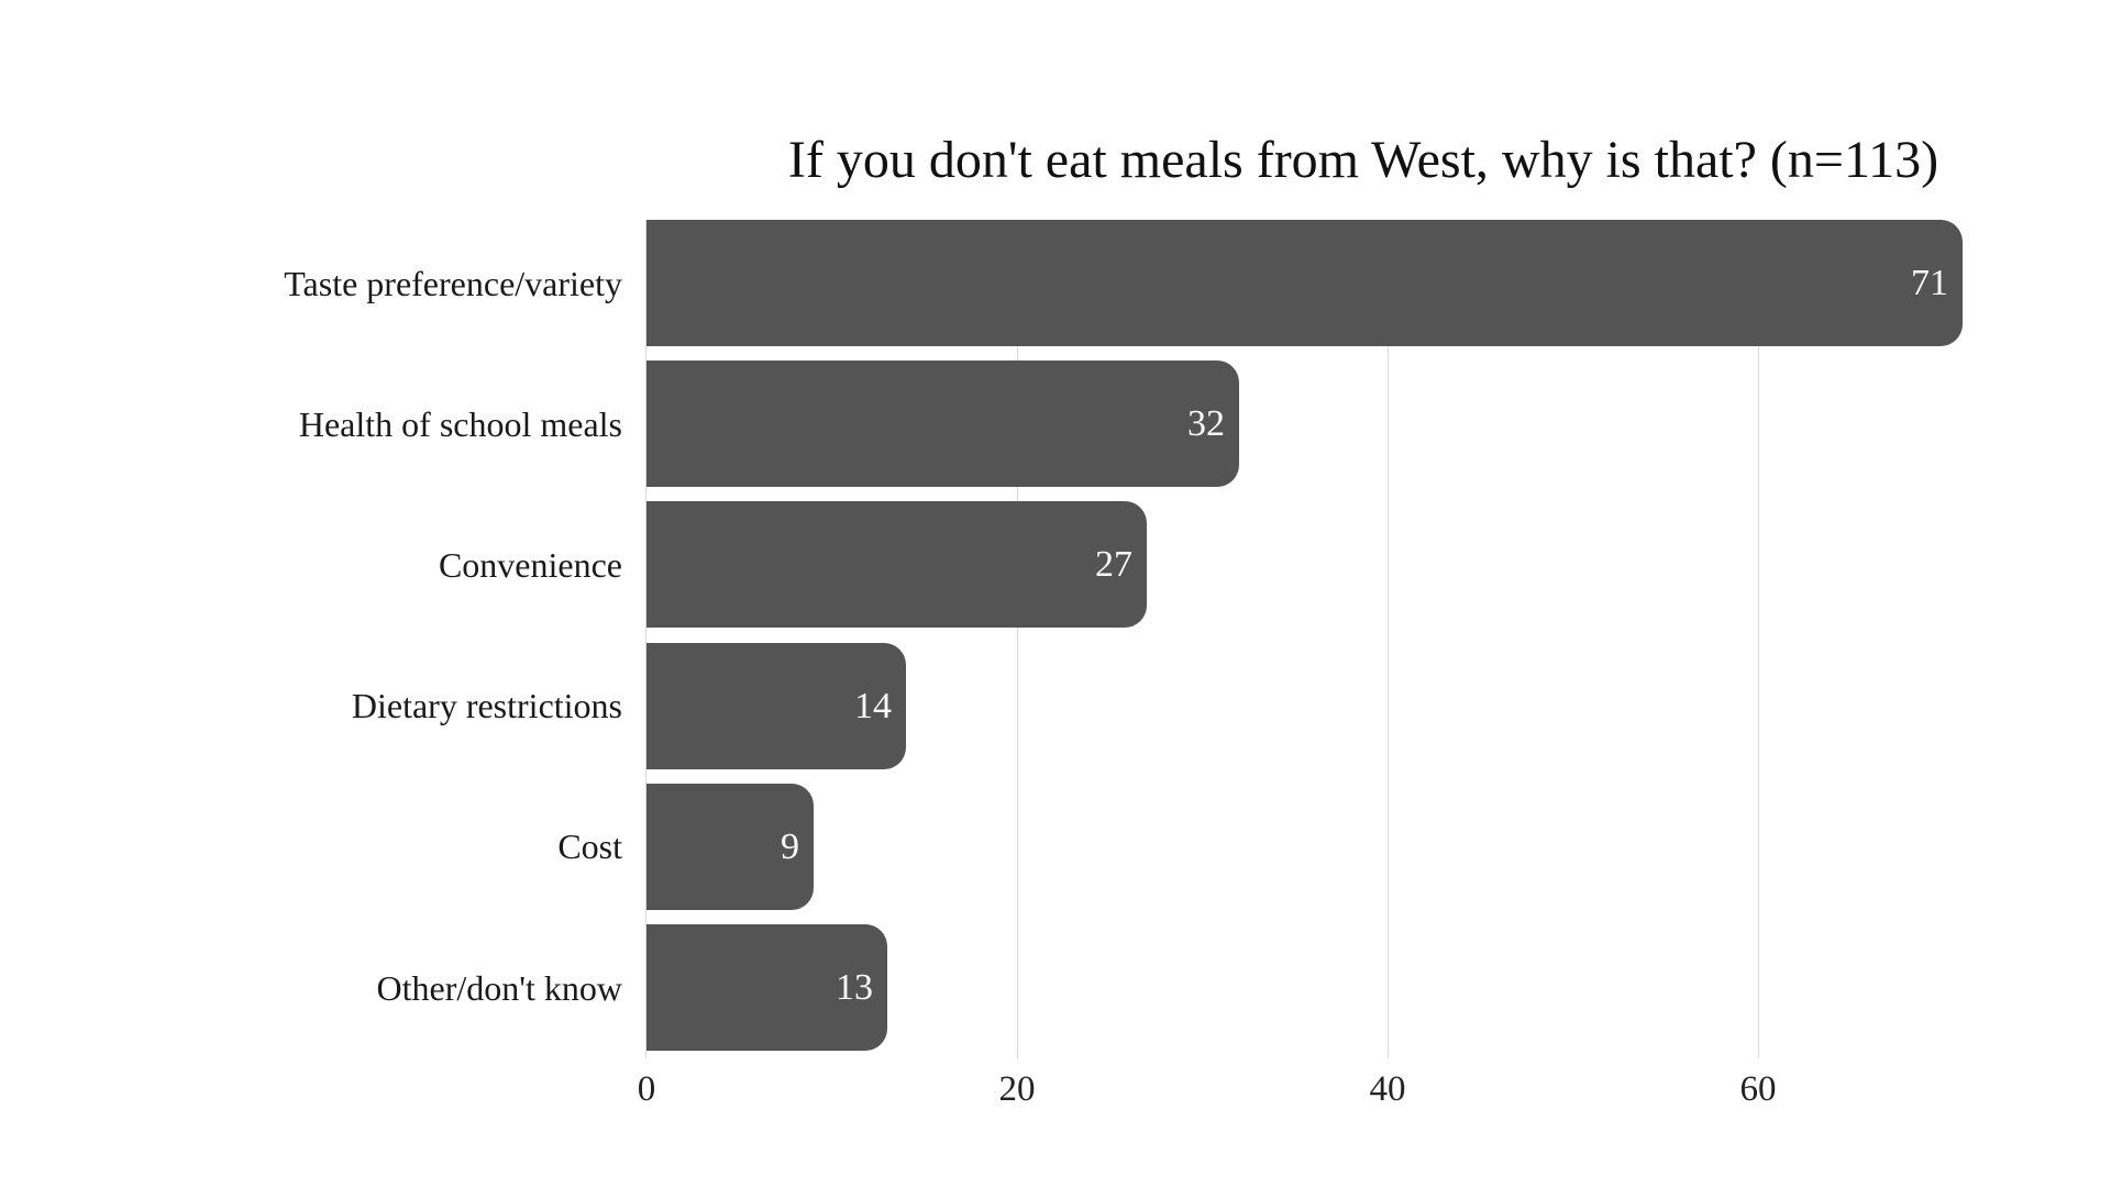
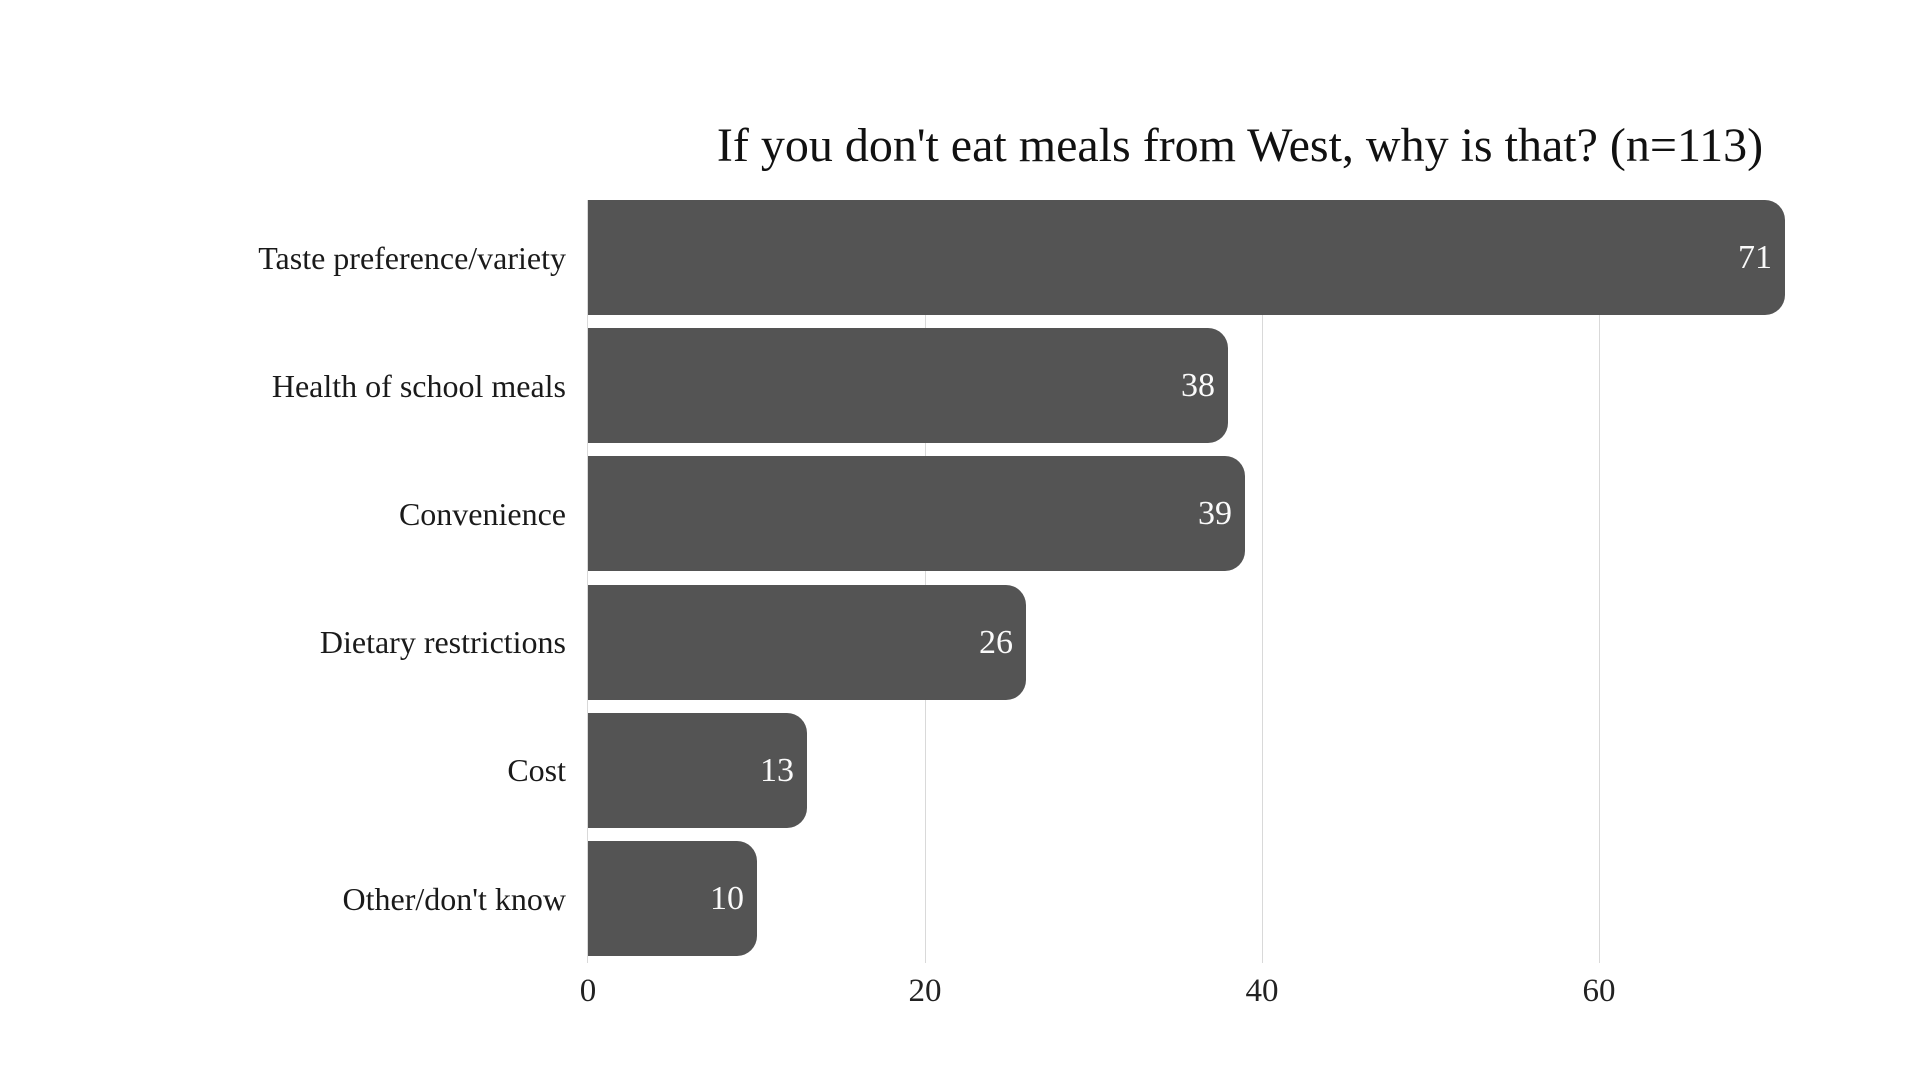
Health of school meals: 32 -> 38
Convenience: 27 -> 39
Dietary restrictions: 14 -> 26
Cost: 9 -> 13
Other/don't know: 13 -> 10
